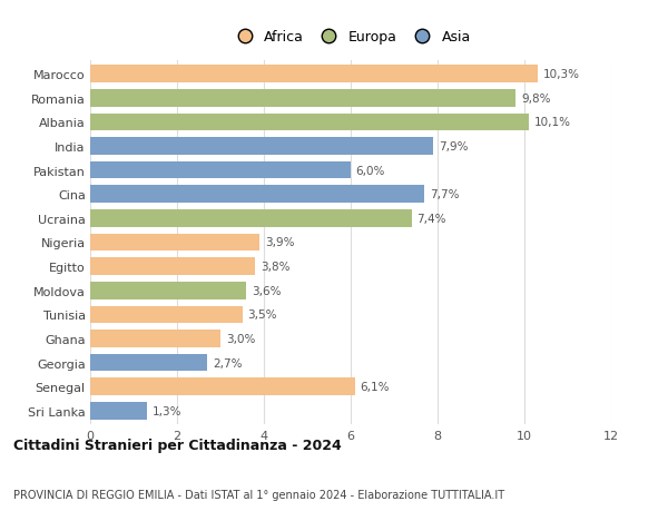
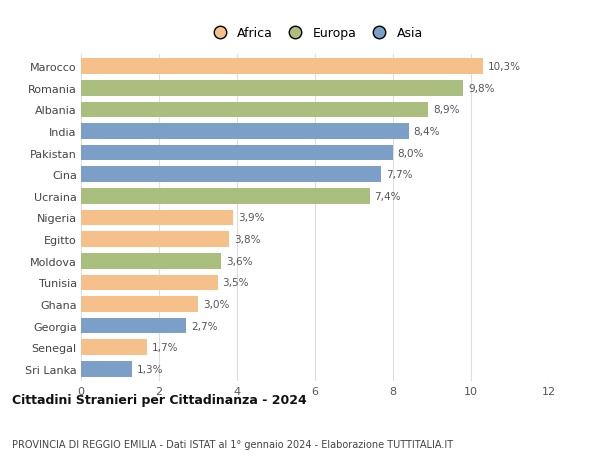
Albania: 10,1% -> 8,9%
India: 7,9% -> 8,4%
Pakistan: 6,0% -> 8,0%
Senegal: 6,1% -> 1,7%
